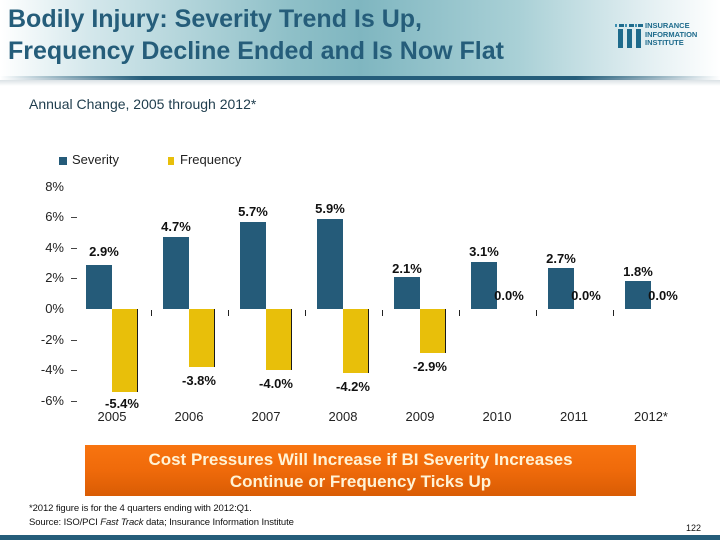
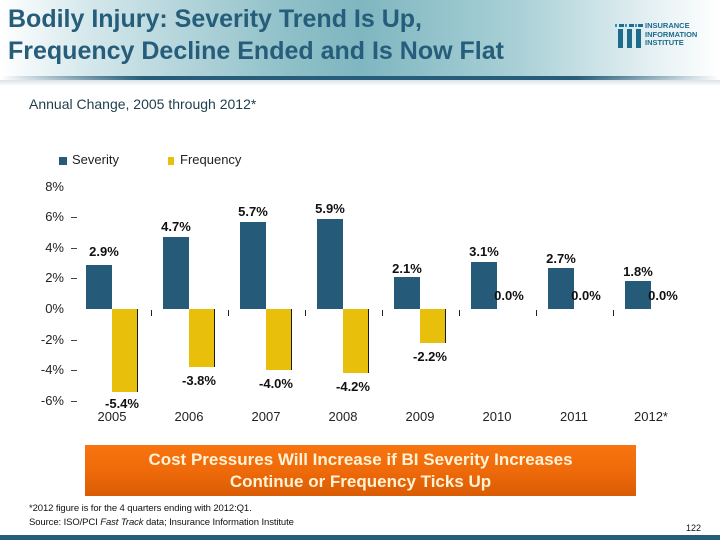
Frequency/2009: -2.9% -> -2.2%
